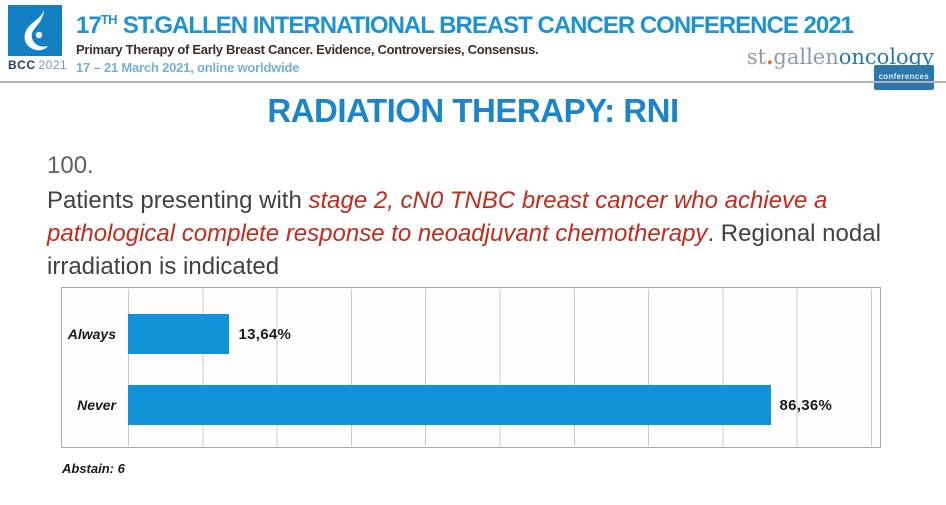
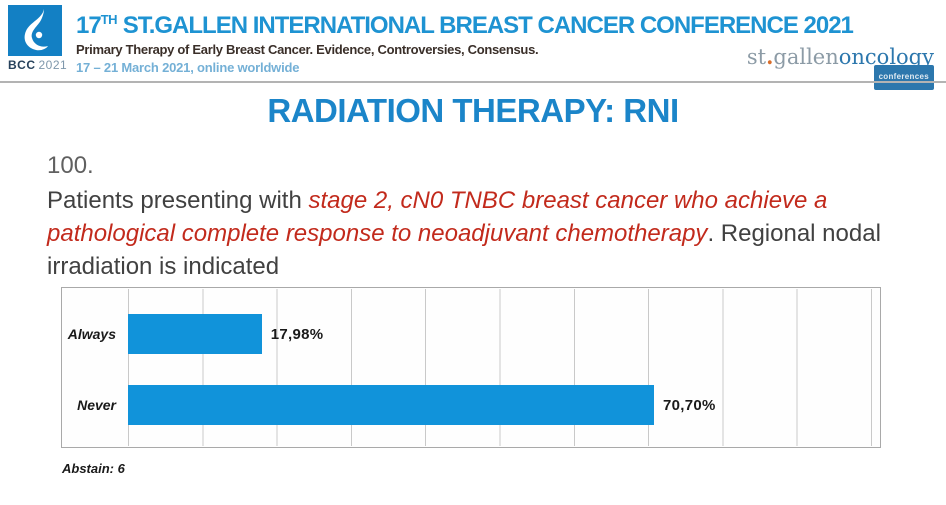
Always: 13,64% -> 17,98%
Never: 86,36% -> 70,70%
